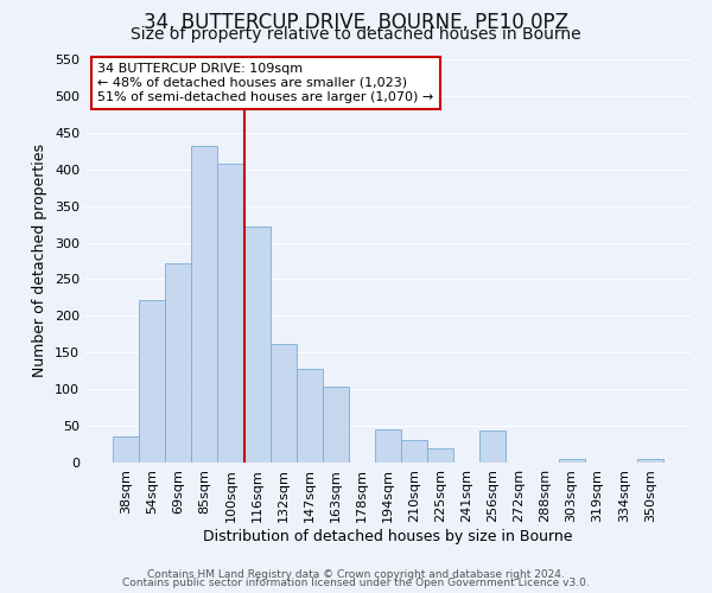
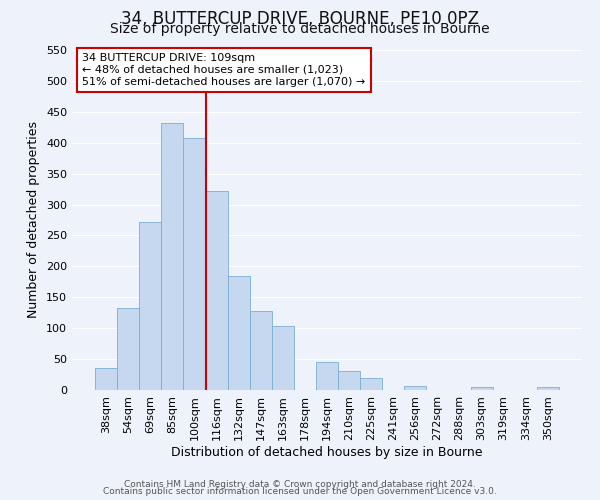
54sqm: 222 -> 133
132sqm: 162 -> 184
256sqm: 44 -> 7
